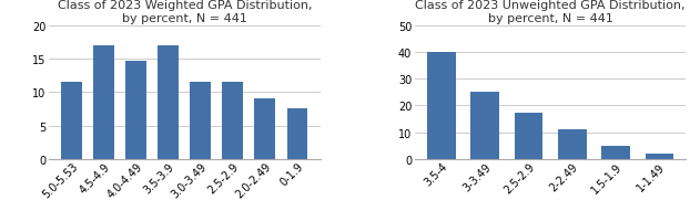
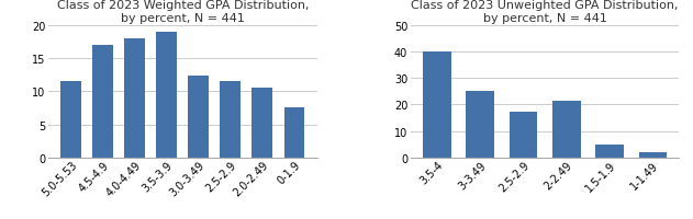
Class of 2023 Weighted GPA Distribution, by percent, N = 441/4.0-4.49: 14.7 -> 18.0
Class of 2023 Weighted GPA Distribution, by percent, N = 441/3.5-3.9: 17.0 -> 19.0
Class of 2023 Weighted GPA Distribution, by percent, N = 441/3.0-3.49: 11.5 -> 12.4
Class of 2023 Weighted GPA Distribution, by percent, N = 441/2.0-2.49: 9.0 -> 10.6
2-2.49: 11.0 -> 21.5
